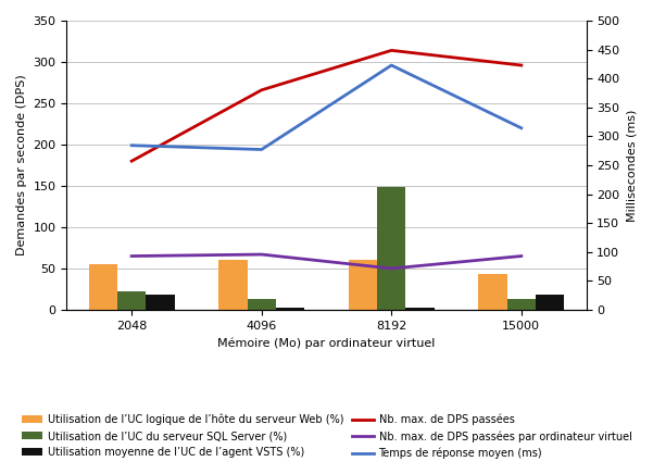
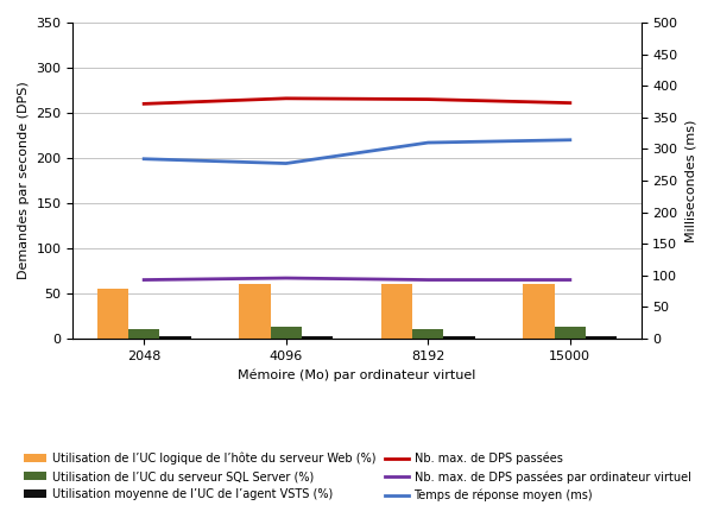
Utilisation de l’UC du serveur SQL Server (%)/2048: 22 -> 11
Nb. max. de DPS passées/2048: 180 -> 260
Utilisation moyenne de l’UC de l’agent VSTS (%)/2048: 18 -> 2
Utilisation de l’UC du serveur SQL Server (%)/8192: 148 -> 11
Nb. max. de DPS passées/8192: 314 -> 265
Nb. max. de DPS passées par ordinateur virtuel/8192: 50 -> 65
Temps de réponse moyen (ms)/8192: 296 -> 217
Utilisation de l’UC logique de l’hôte du serveur Web (%)/15000: 44 -> 60
Nb. max. de DPS passées/15000: 296 -> 261
Utilisation moyenne de l’UC de l’agent VSTS (%)/15000: 18 -> 2
